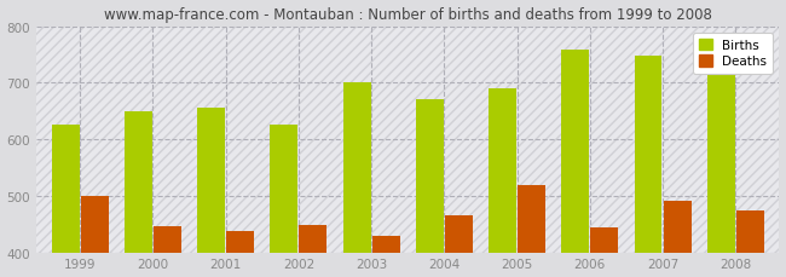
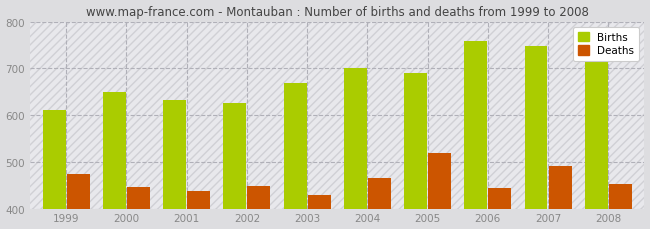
Births/1999: 625 -> 610
Deaths/1999: 500 -> 475
Births/2001: 655 -> 633
Births/2003: 700 -> 668
Births/2004: 670 -> 700
Deaths/2008: 475 -> 453
